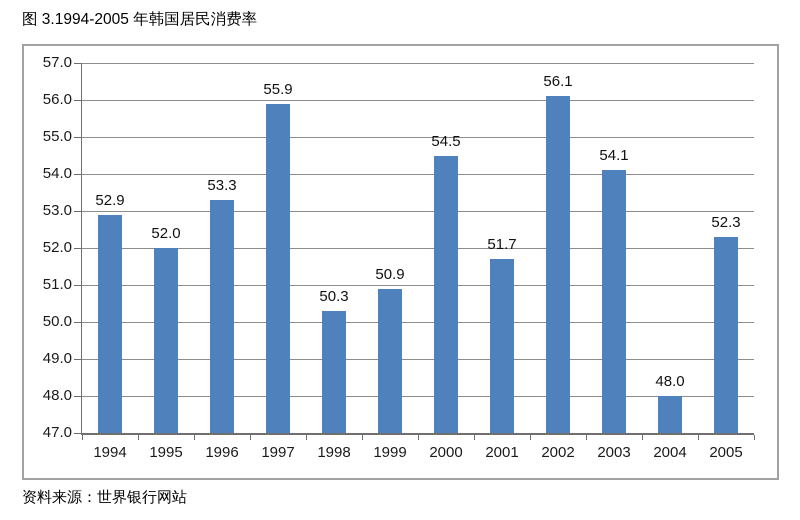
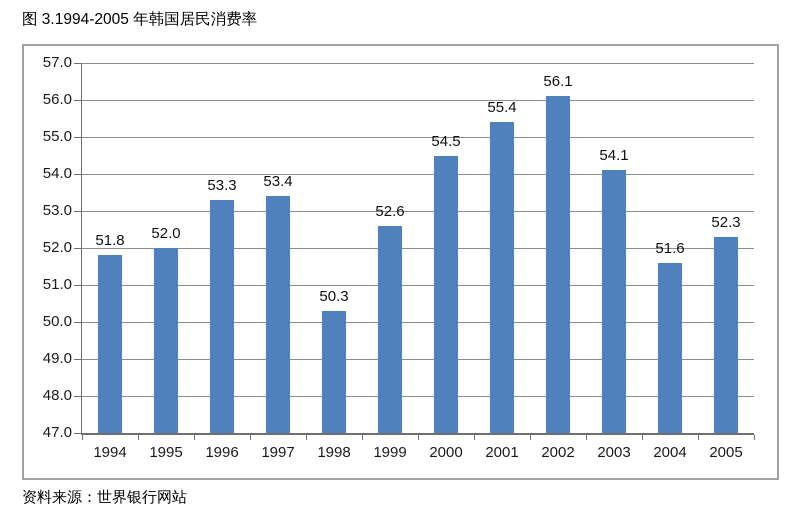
1994: 52.9 -> 51.8
1997: 55.9 -> 53.4
1999: 50.9 -> 52.6
2001: 51.7 -> 55.4
2004: 48.0 -> 51.6
